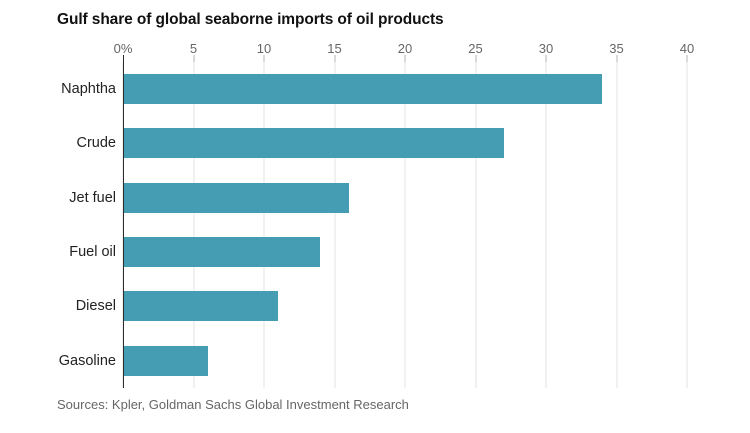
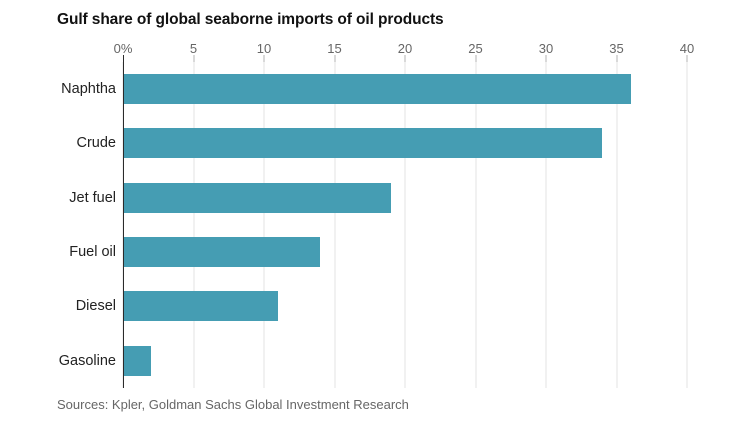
Naphtha: 34 -> 36
Crude: 27 -> 34
Jet fuel: 16 -> 19
Gasoline: 6 -> 2
